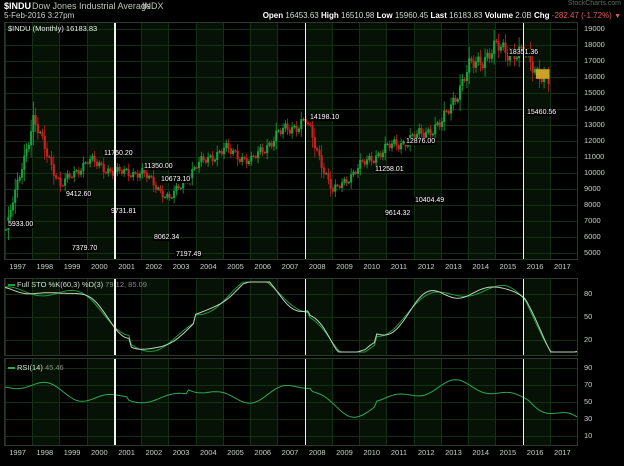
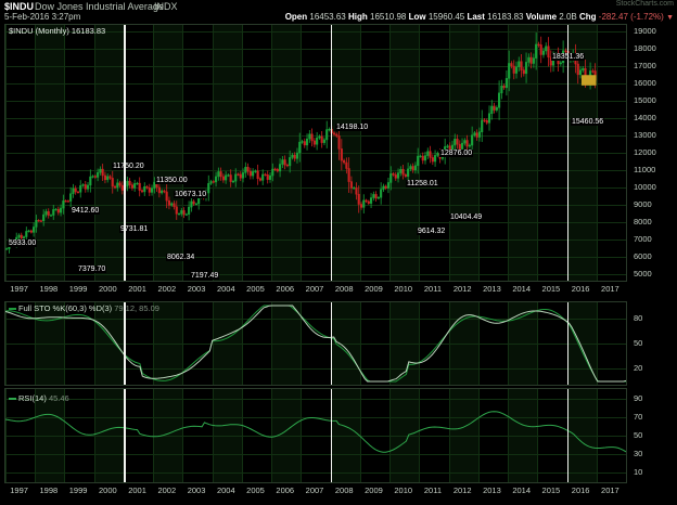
1998: 13300 -> 7900
2005: 11500 -> 10800
2017: 15500 -> 16200
